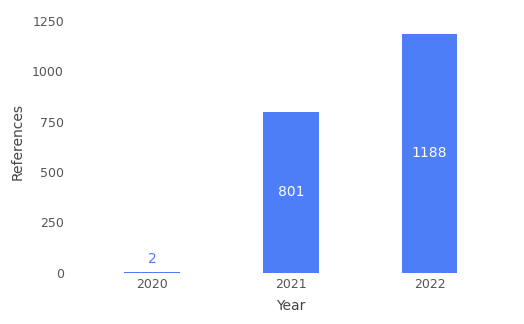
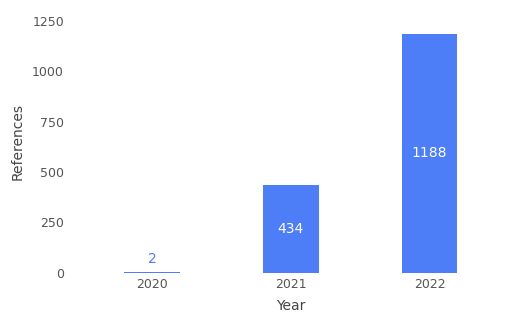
2021: 801 -> 434
